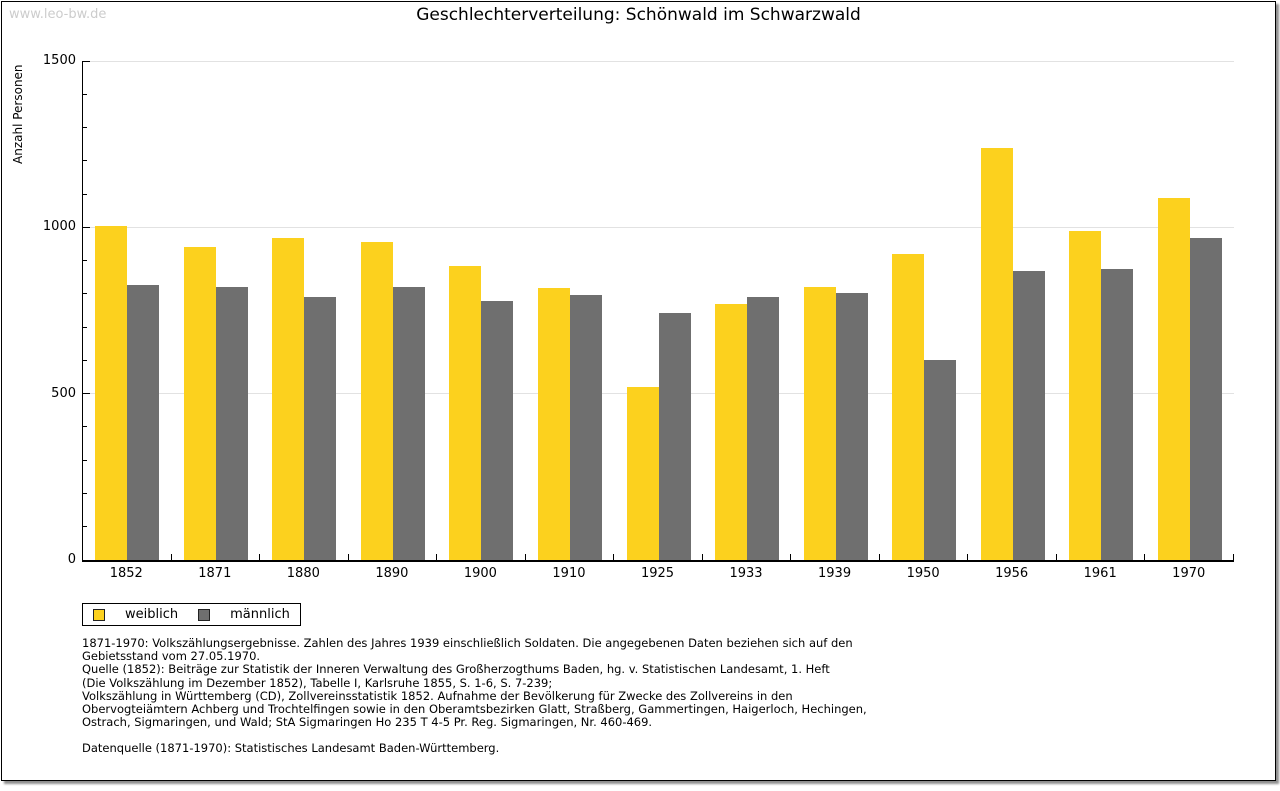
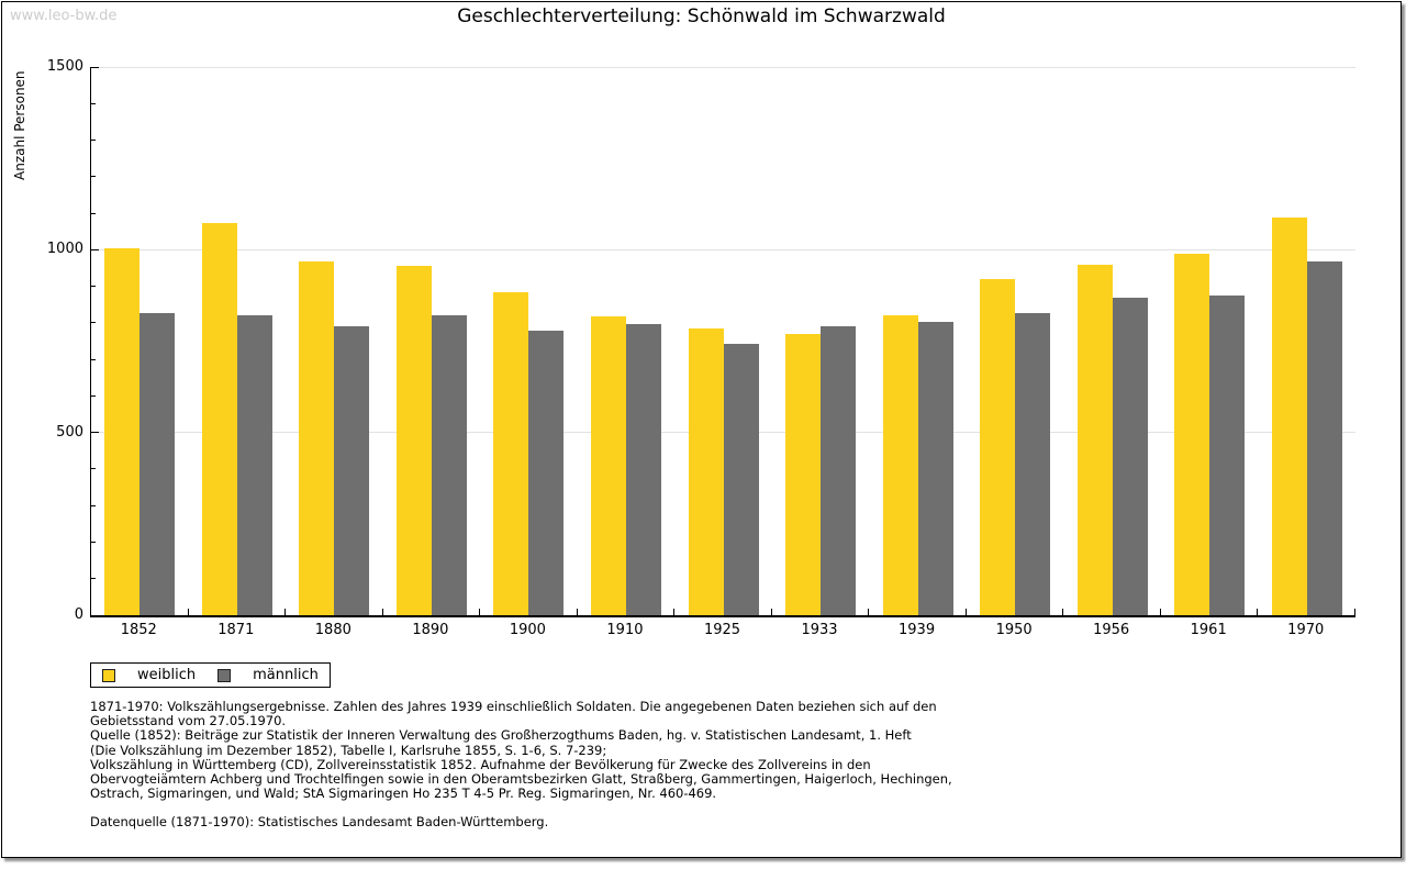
weiblich/1871: 940 -> 1070
weiblich/1925: 520 -> 780
männlich/1950: 600 -> 830
weiblich/1956: 1240 -> 960
